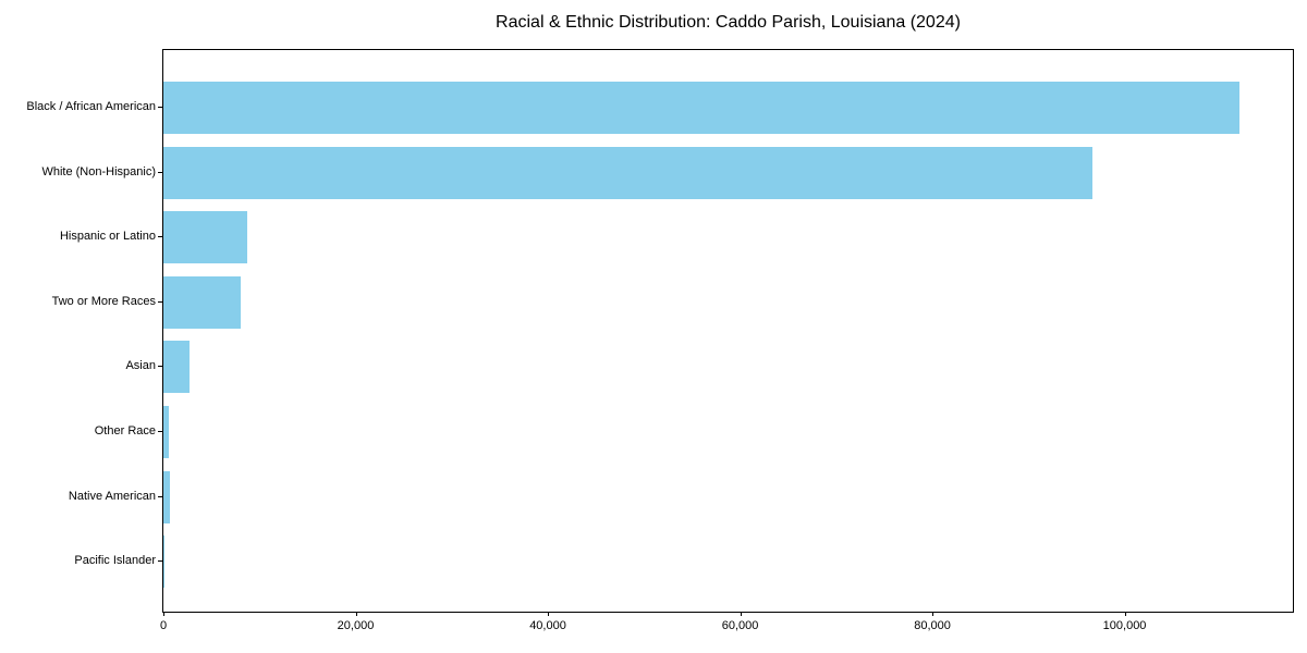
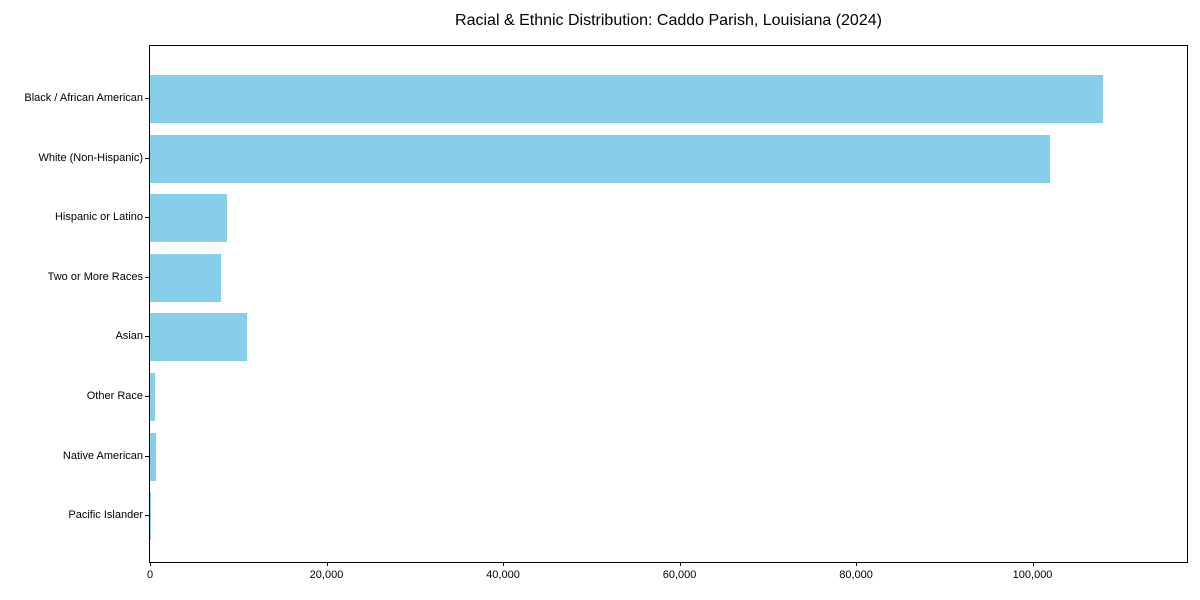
Black / African American: 112000 -> 108000
White (Non-Hispanic): 97000 -> 102000
Asian: 3000 -> 11000
